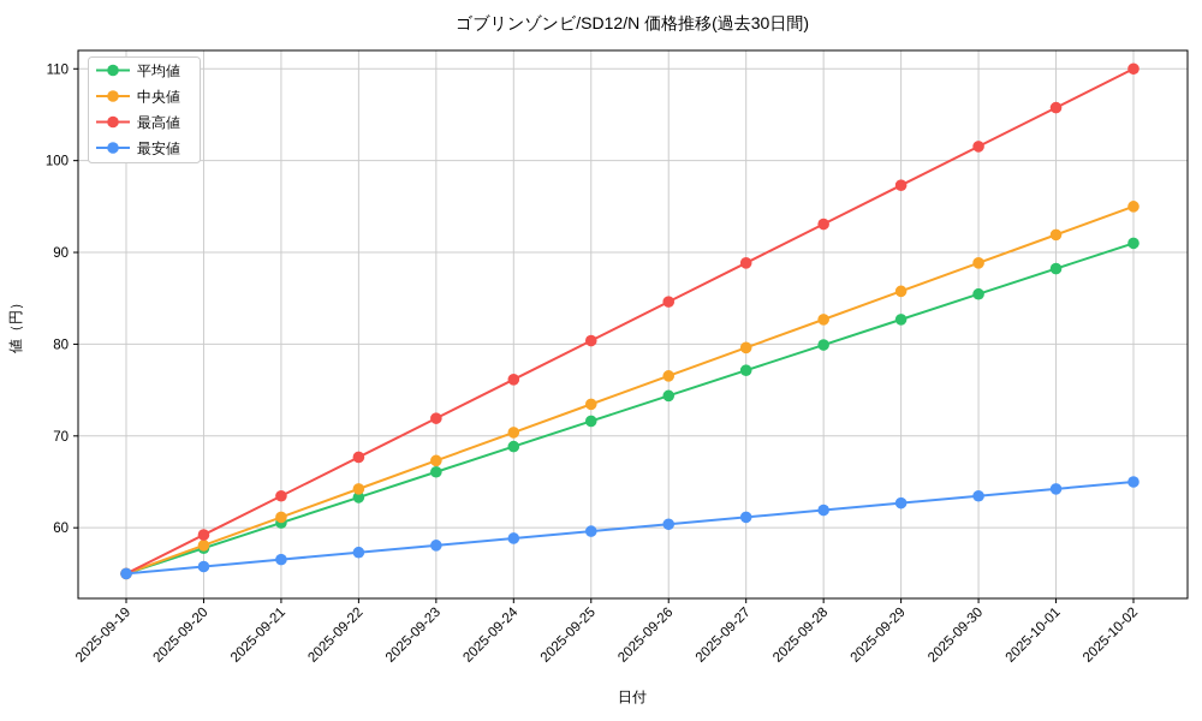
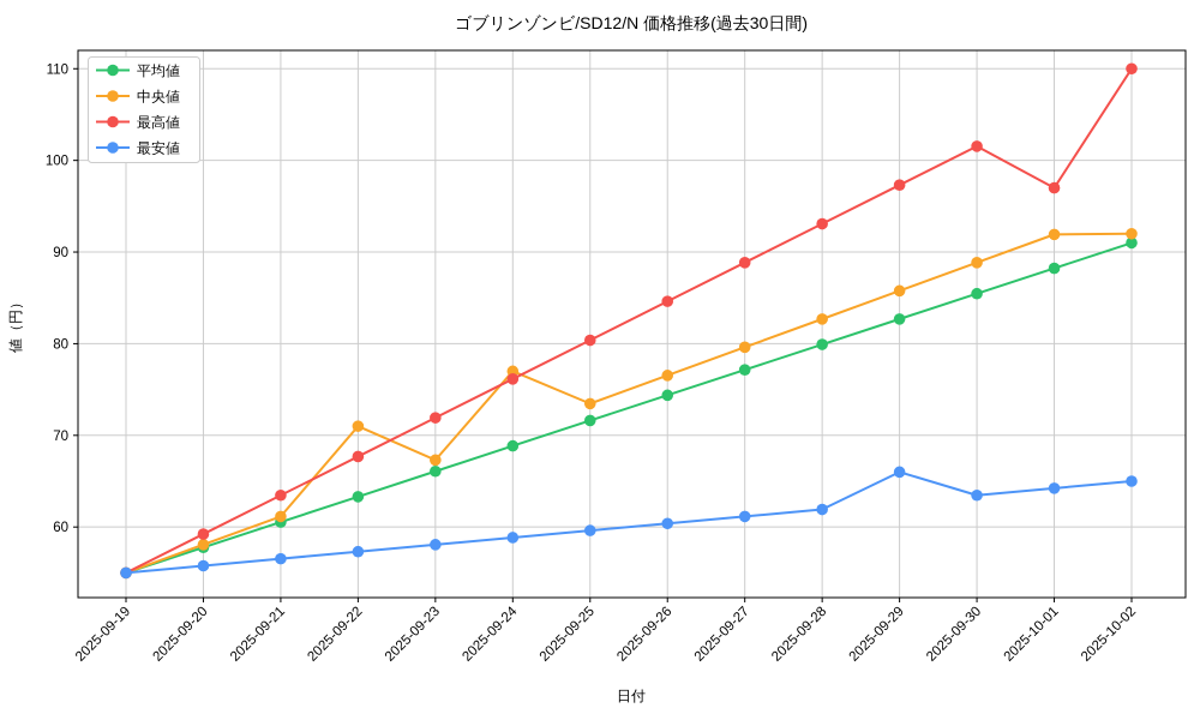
中央値/2025-09-22: 64 -> 71
中央値/2025-09-24: 70 -> 77
最安値/2025-09-29: 63 -> 66
最高値/2025-10-01: 106 -> 97
中央値/2025-10-02: 95 -> 92
